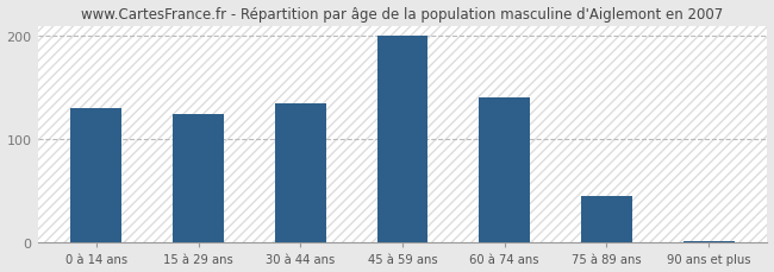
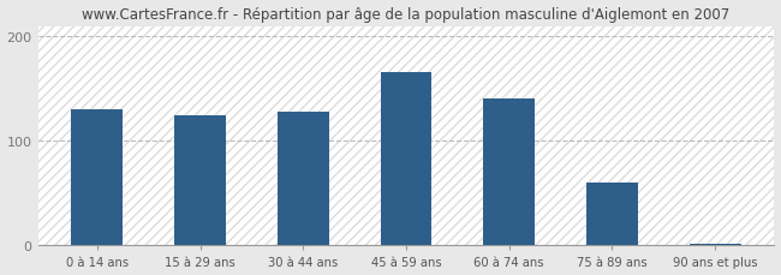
30 à 44 ans: 135 -> 128
45 à 59 ans: 200 -> 166
75 à 89 ans: 45 -> 60
